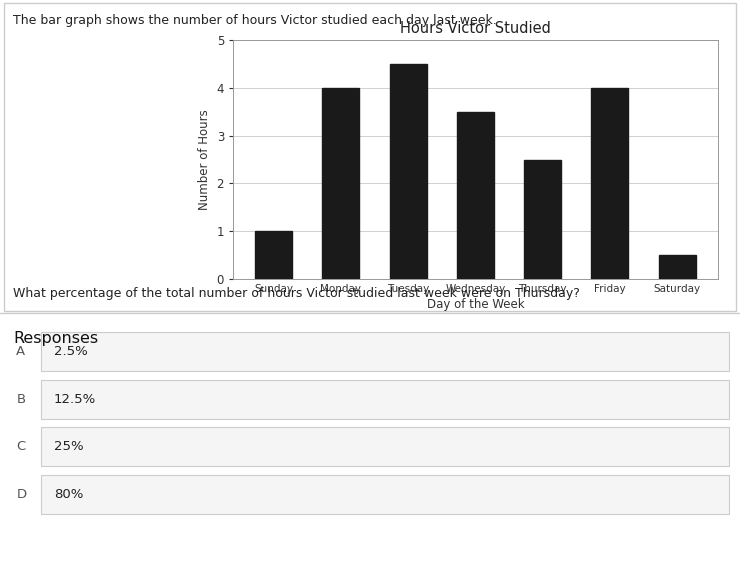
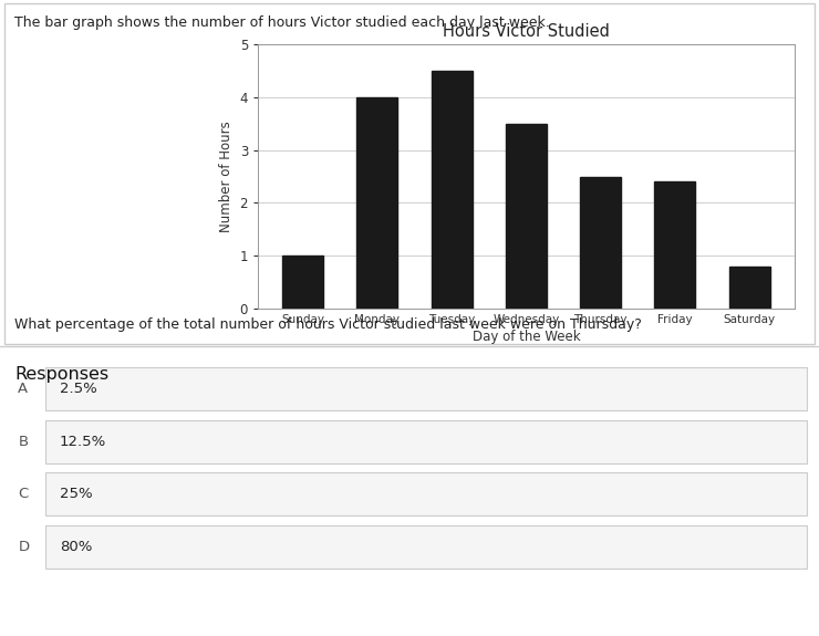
Friday: 4.0 -> 2.4
Saturday: 0.5 -> 0.8
